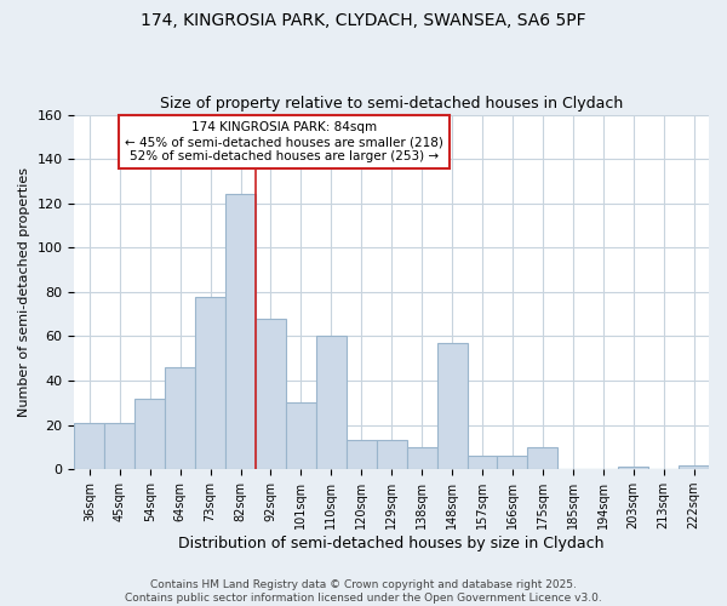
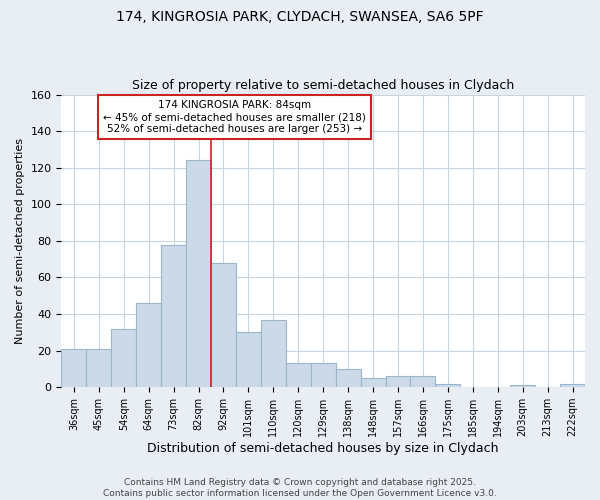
110sqm: 60 -> 37
148sqm: 57 -> 5
175sqm: 10 -> 2
